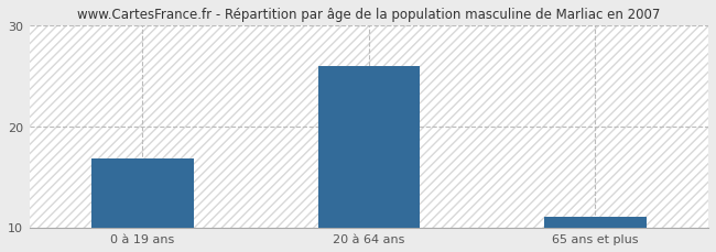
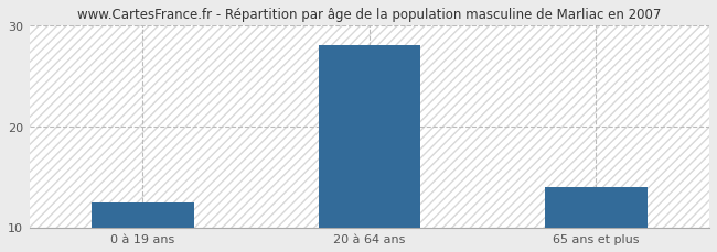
0 à 19 ans: 16.8 -> 12.5
20 à 64 ans: 26.0 -> 28.0
65 ans et plus: 11.0 -> 14.0
